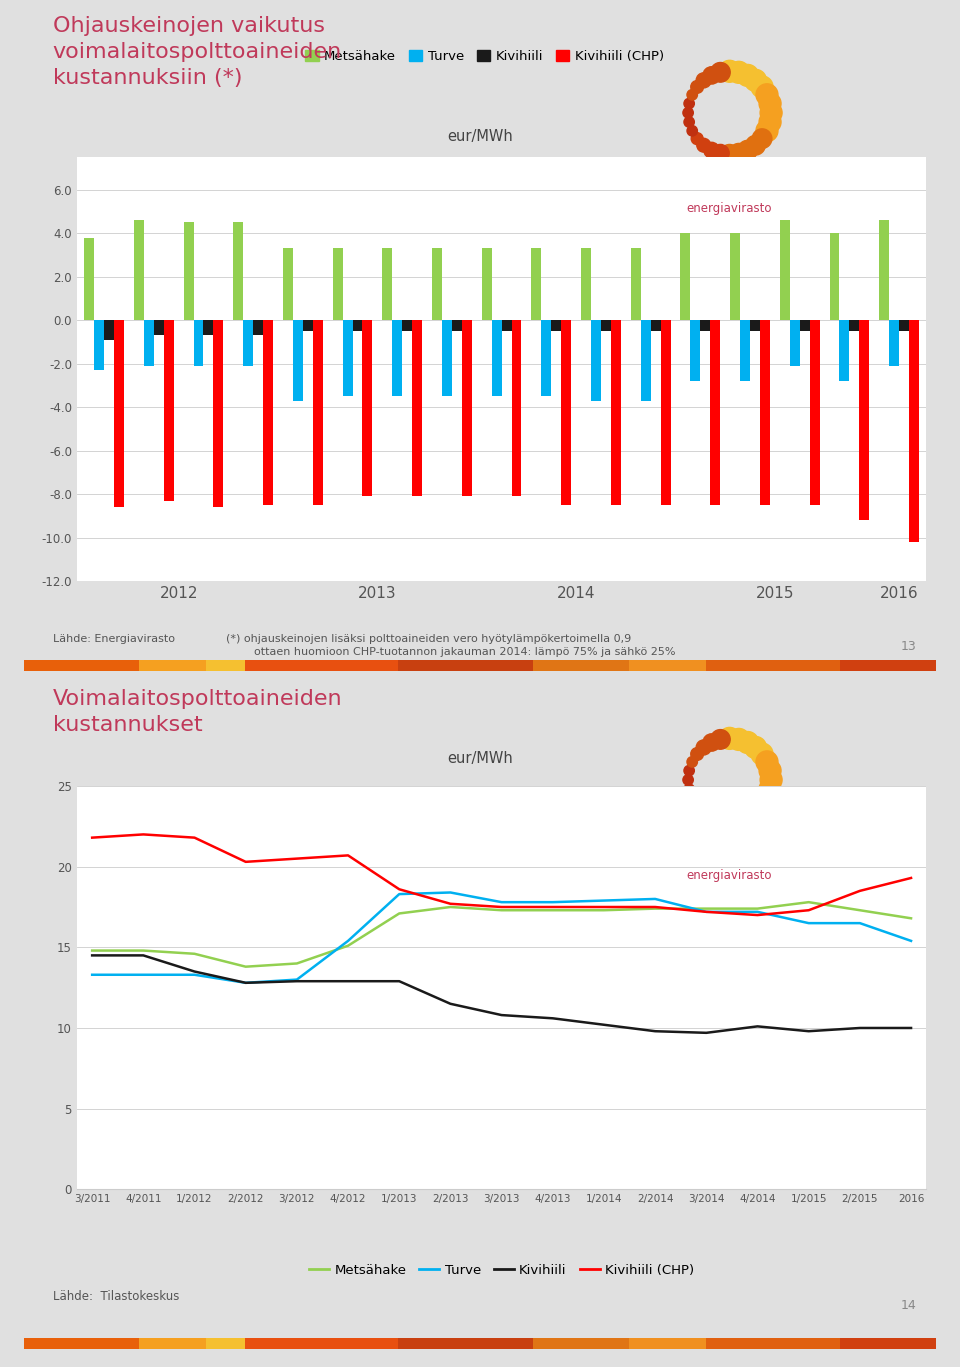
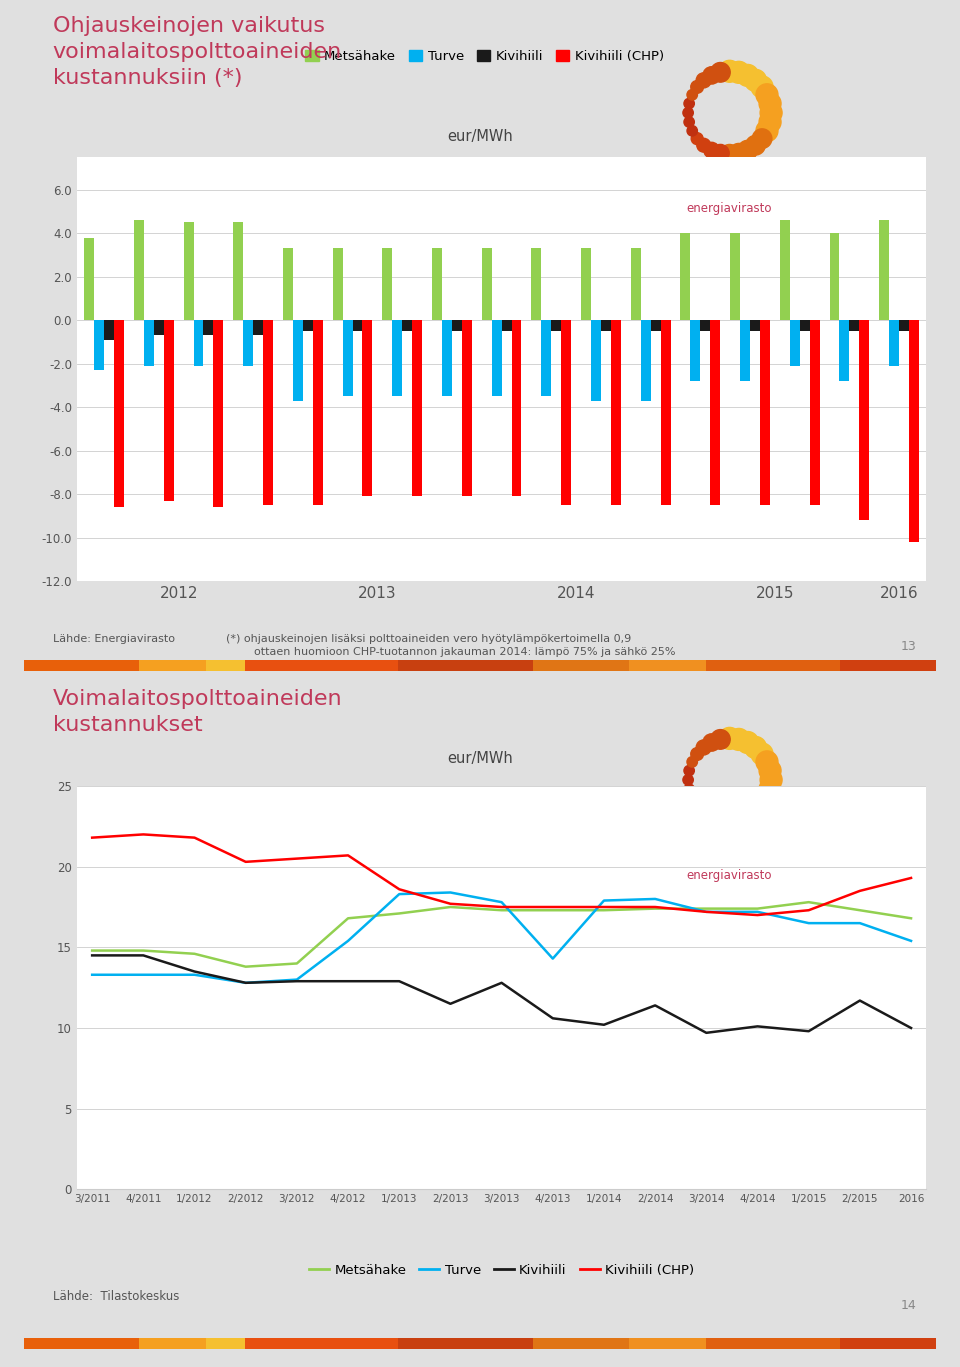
Metsähake/4/2012: 15.1 -> 16.8
Kivihiili/3/2013: 10.8 -> 12.8
Turve/4/2013: 17.8 -> 14.3
Kivihiili/2/2014: 9.8 -> 11.4
Kivihiili/2/2015: 10.0 -> 11.7
